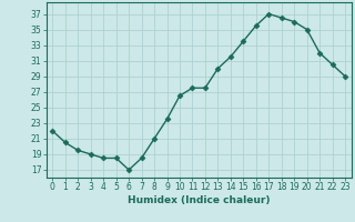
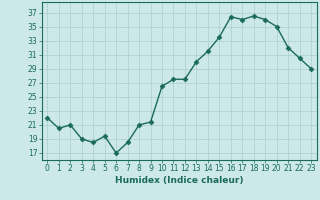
2: 19.5 -> 21.0
5: 18.5 -> 19.4
9: 23.5 -> 21.4
16: 35.5 -> 36.4
17: 37.0 -> 36.0
